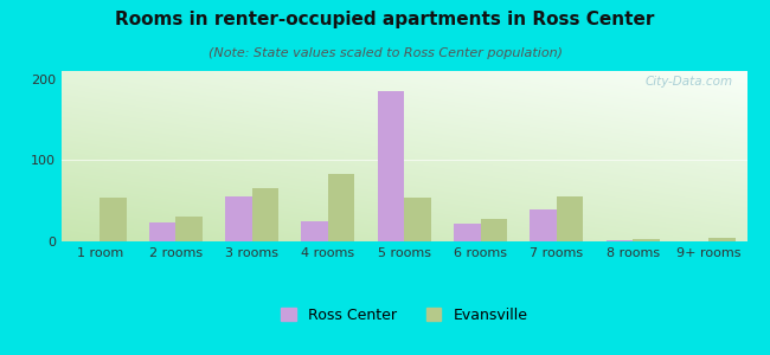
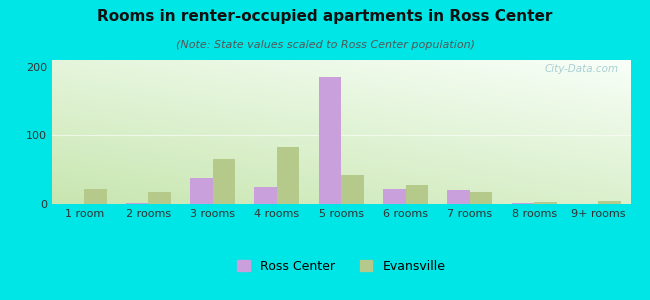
Evansville/1 room: 54 -> 22
Ross Center/2 rooms: 24 -> 2
Evansville/2 rooms: 30 -> 17
Ross Center/3 rooms: 56 -> 38
Evansville/5 rooms: 54 -> 42
Ross Center/7 rooms: 40 -> 20
Evansville/7 rooms: 56 -> 17
